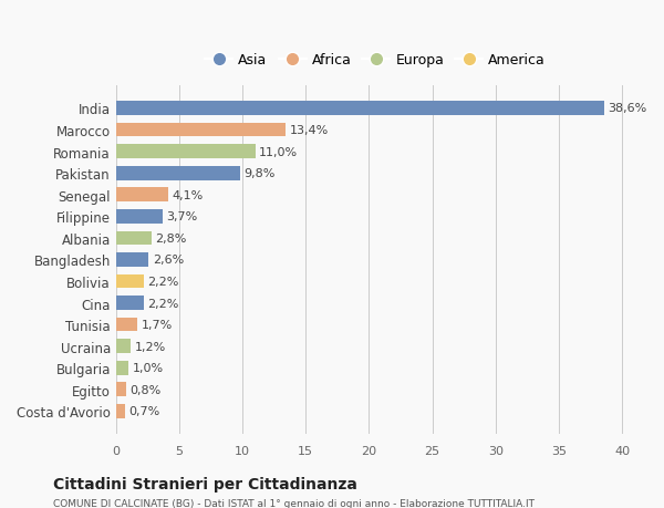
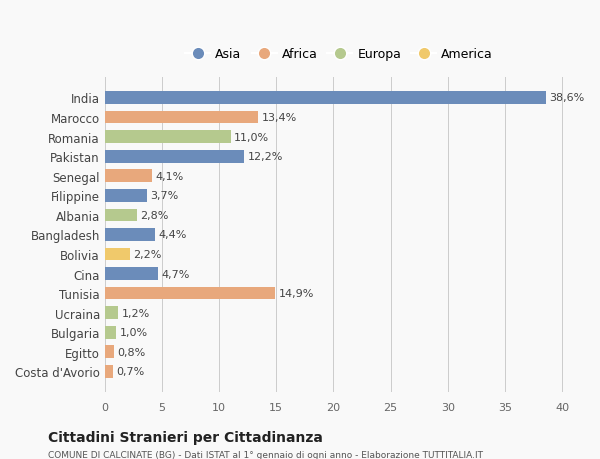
Pakistan: 9,8% -> 12,2%
Bangladesh: 2,6% -> 4,4%
Cina: 2,2% -> 4,7%
Tunisia: 1,7% -> 14,9%
